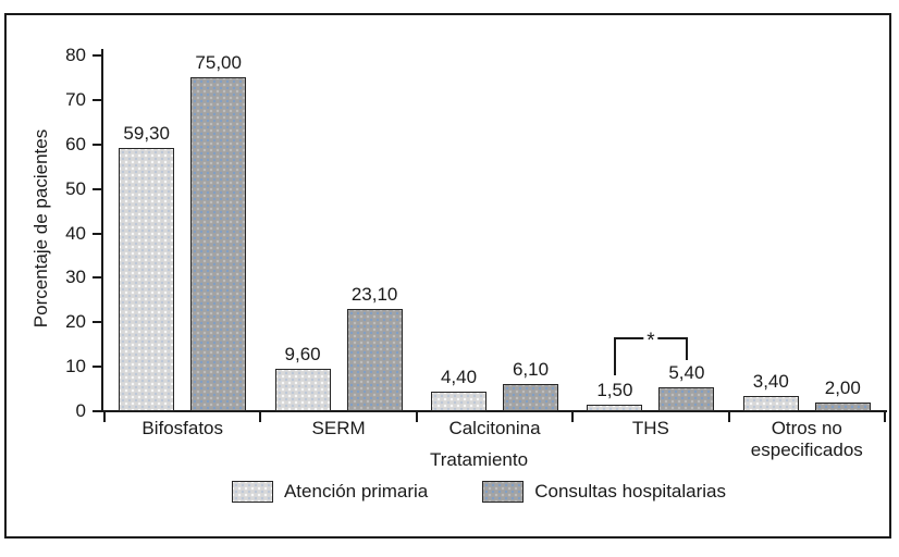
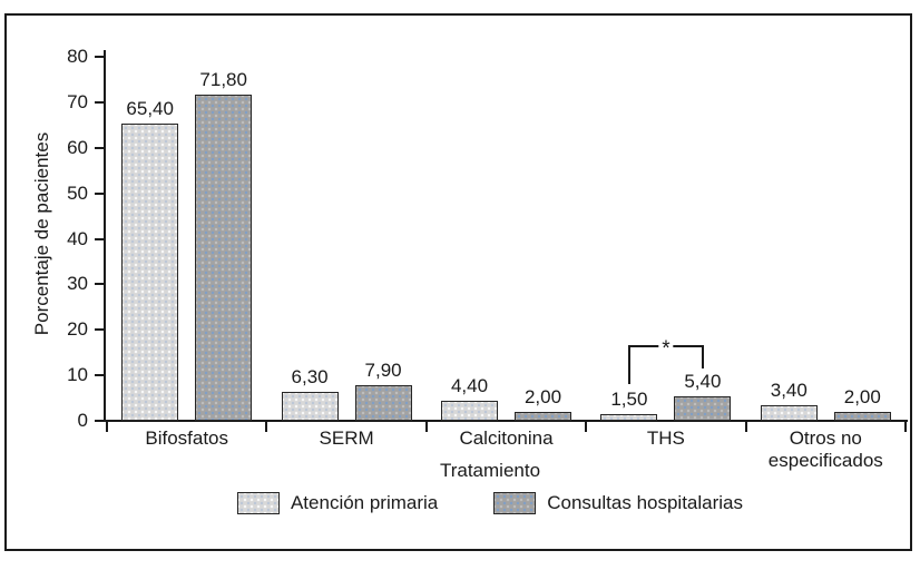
Atención primaria/Bifosfatos: 59,30 -> 65,40
Consultas hospitalarias/Bifosfatos: 75,00 -> 71,80
Atención primaria/SERM: 9,60 -> 6,30
Consultas hospitalarias/SERM: 23,10 -> 7,90
Consultas hospitalarias/Calcitonina: 6,10 -> 2,00
